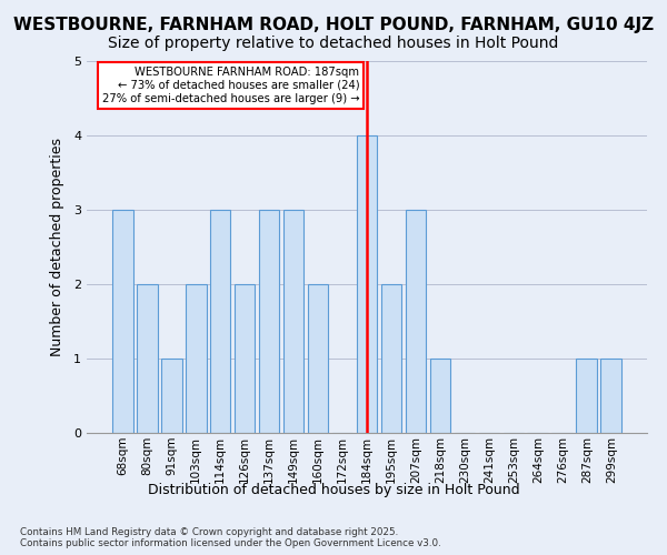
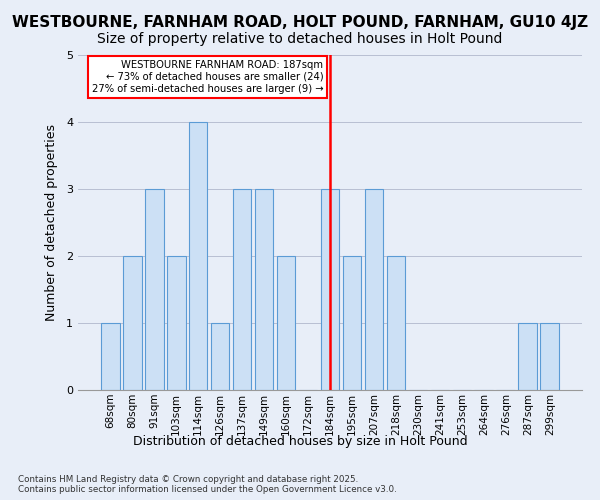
68sqm: 3 -> 1
91sqm: 1 -> 3
114sqm: 3 -> 4
126sqm: 2 -> 1
184sqm: 4 -> 3
218sqm: 1 -> 2
